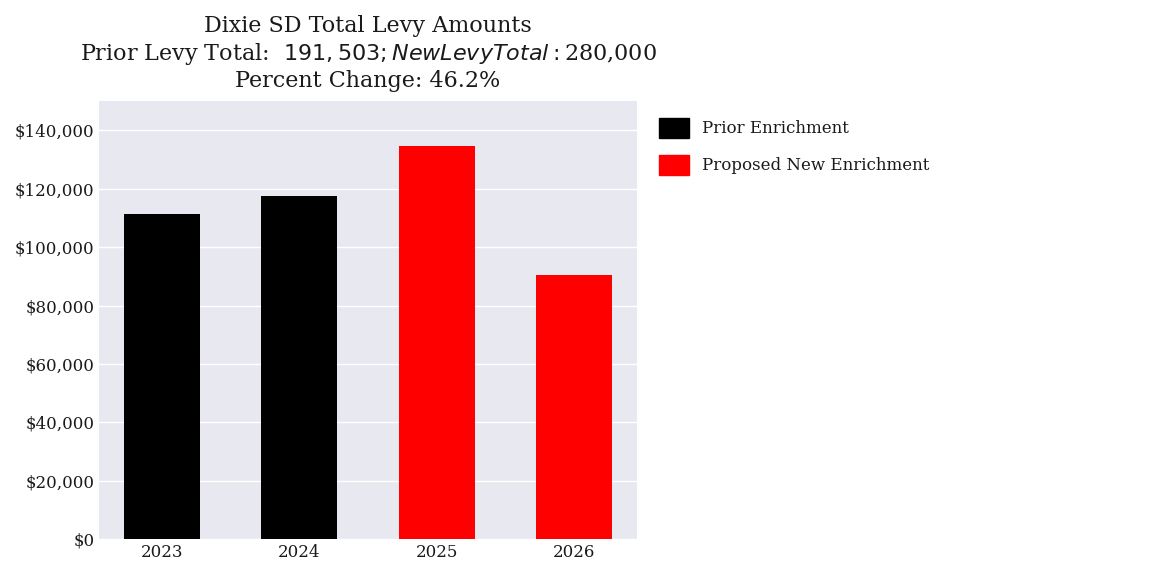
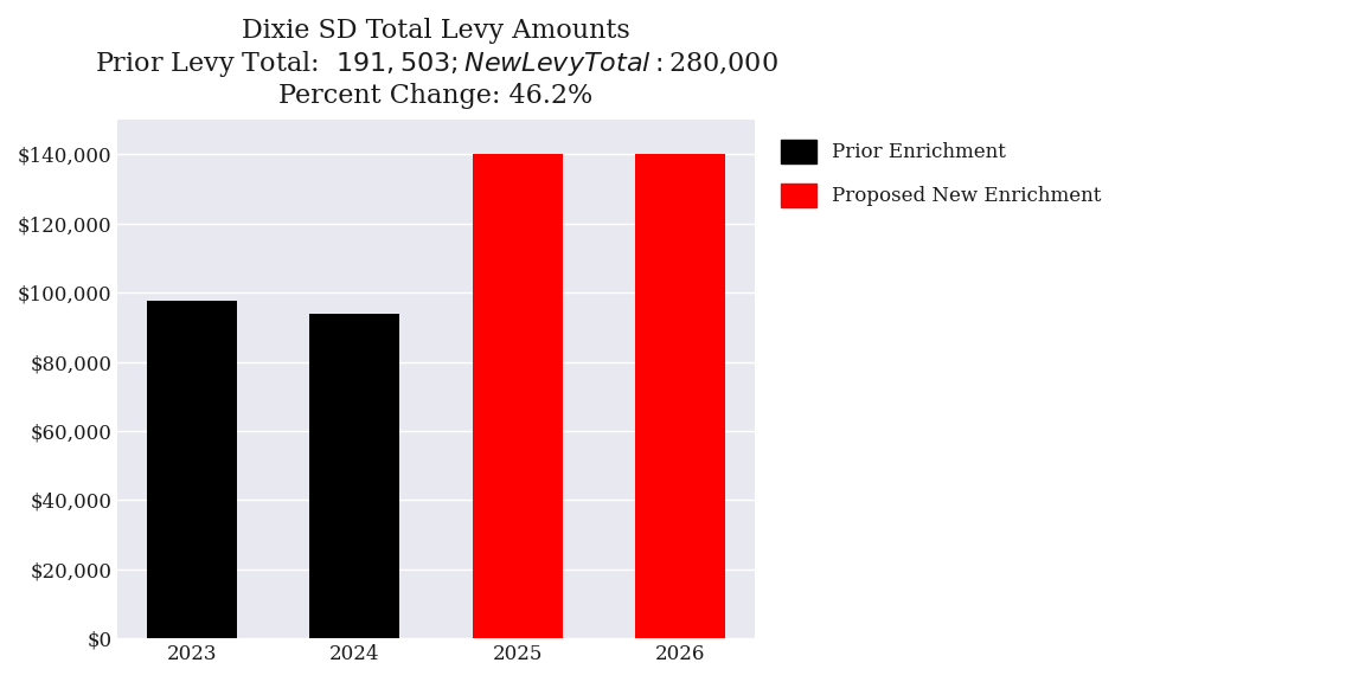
2023: $111,500 -> $97,500
2024: $117,500 -> $94,000
2025: $134,500 -> $140,000
2026: $90,500 -> $140,000
